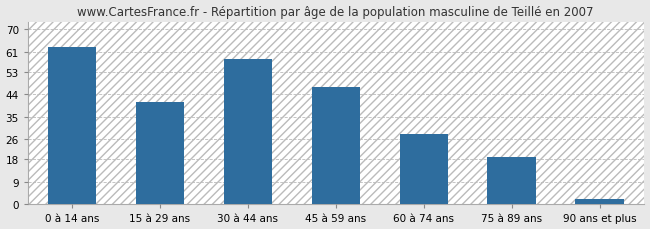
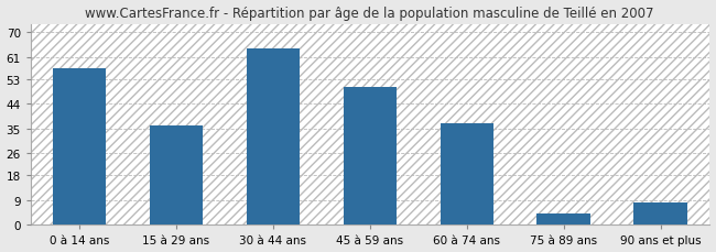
0 à 14 ans: 63 -> 57
15 à 29 ans: 41 -> 36
30 à 44 ans: 58 -> 64
45 à 59 ans: 47 -> 50
60 à 74 ans: 28 -> 37
75 à 89 ans: 19 -> 4
90 ans et plus: 2 -> 8
